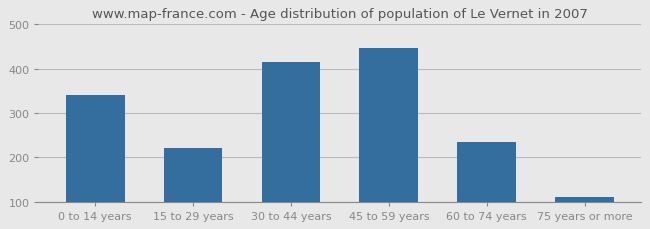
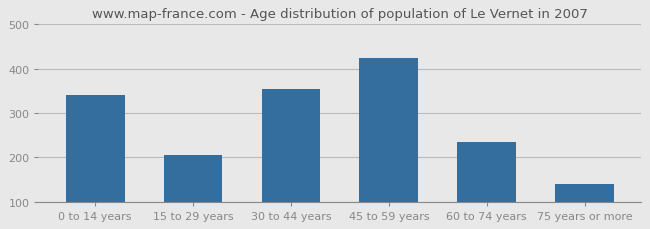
15 to 29 years: 220 -> 205
30 to 44 years: 415 -> 355
45 to 59 years: 447 -> 425
75 years or more: 110 -> 140
